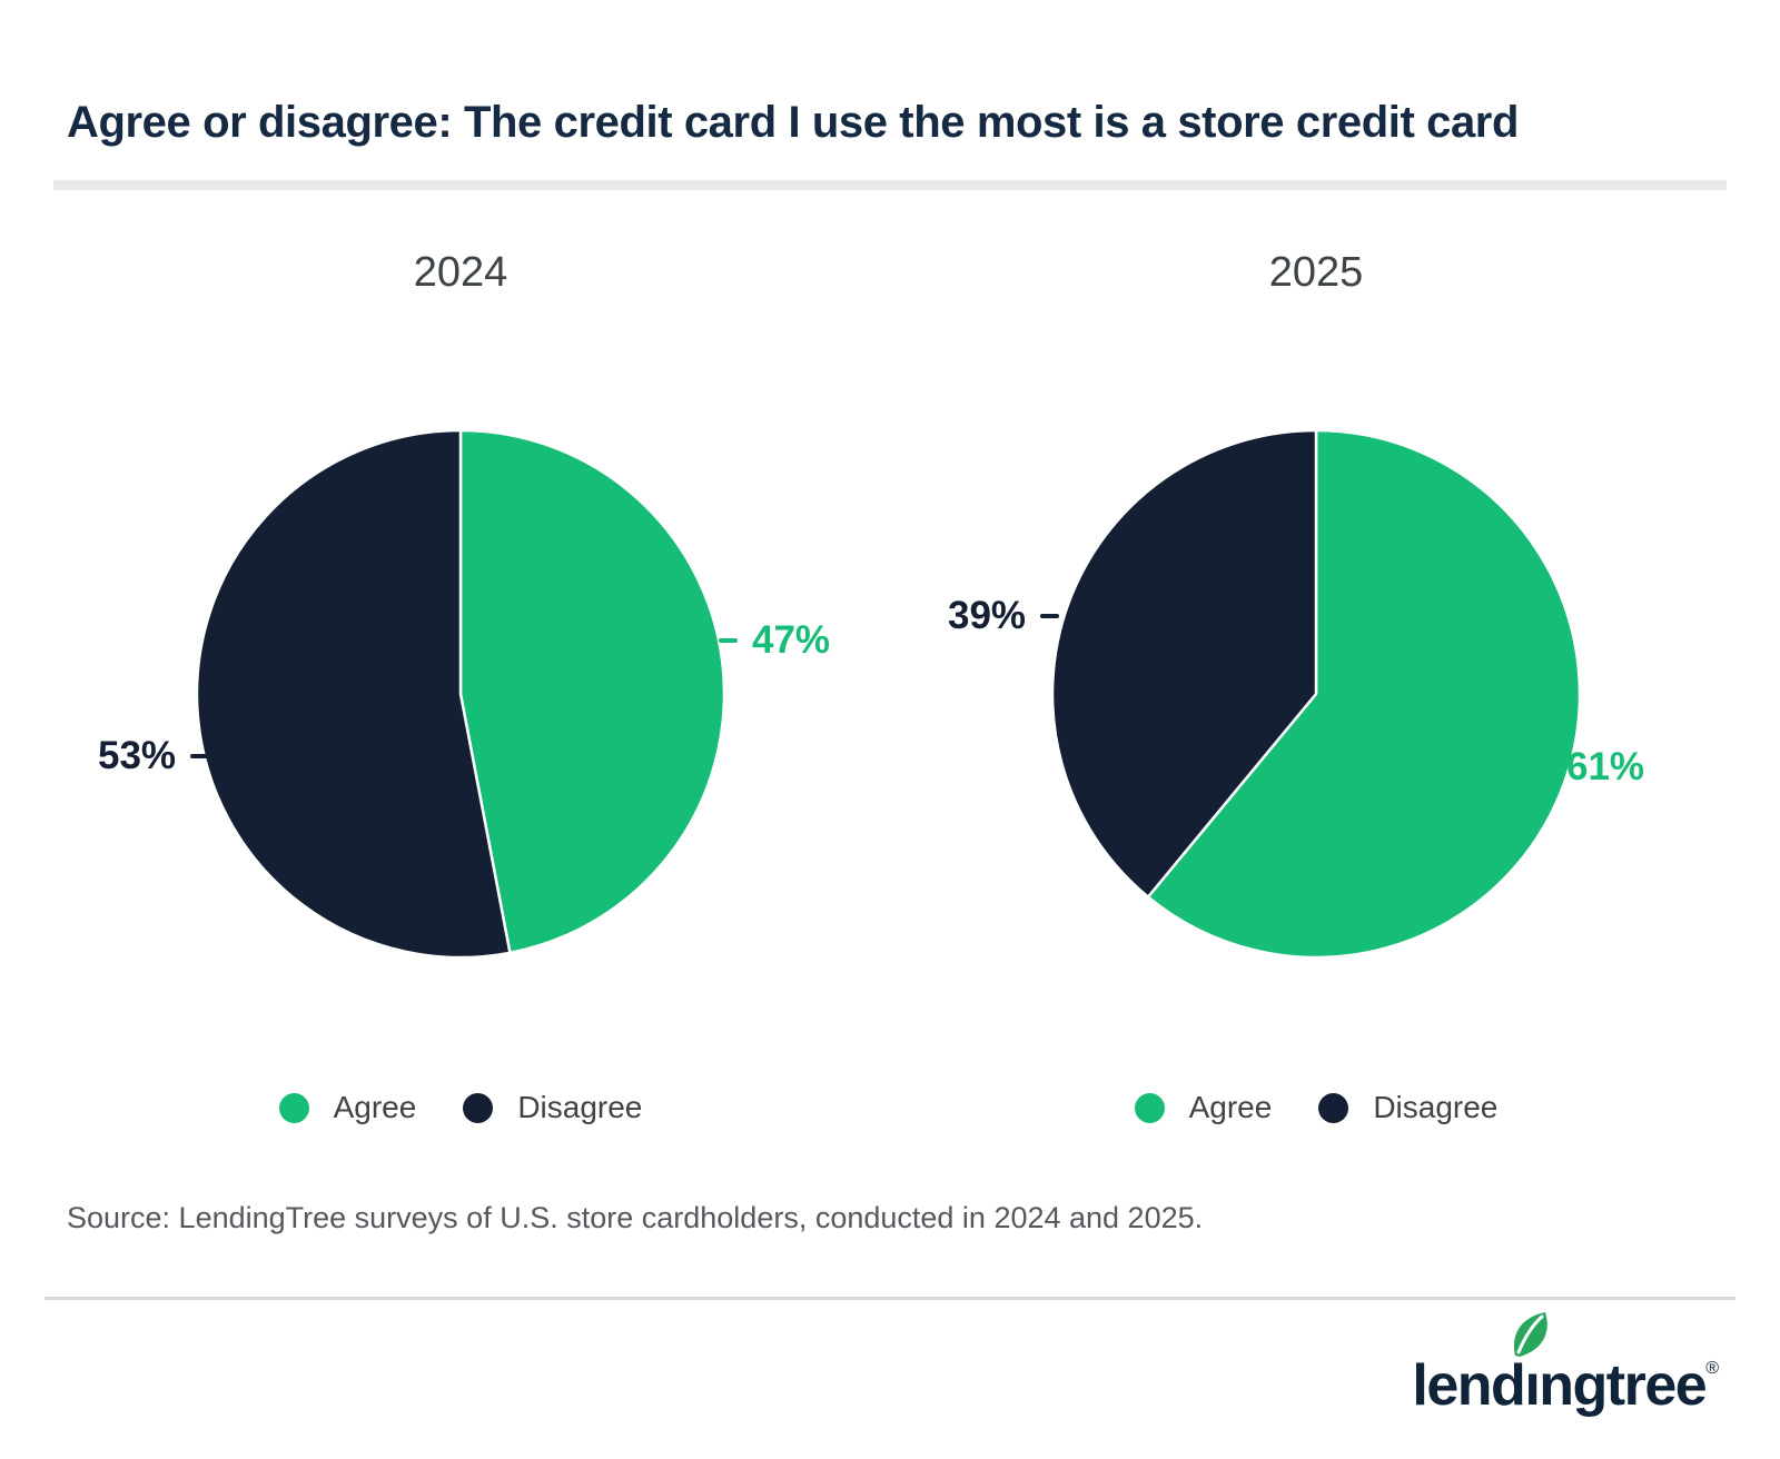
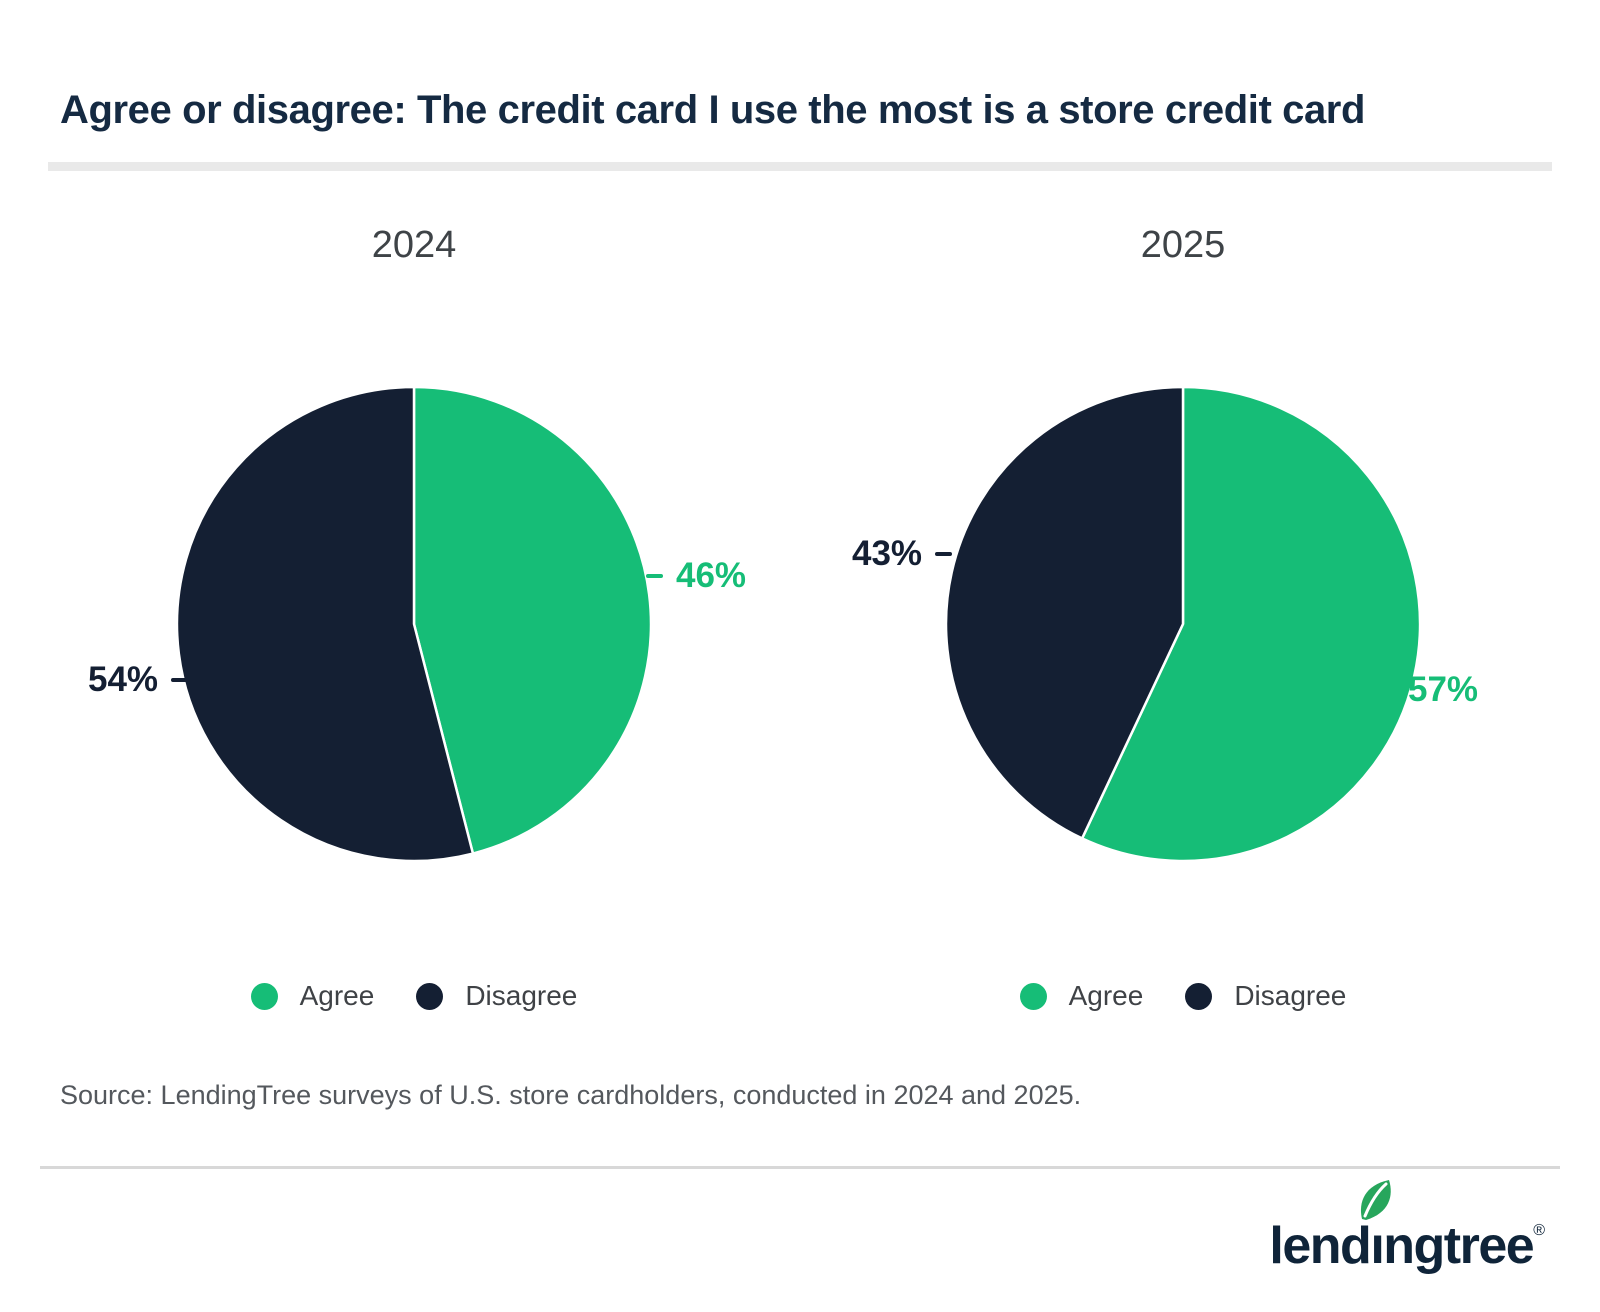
2024/Agree: 47% -> 46%
2024/Disagree: 53% -> 54%
2025/Agree: 61% -> 57%
2025/Disagree: 39% -> 43%
